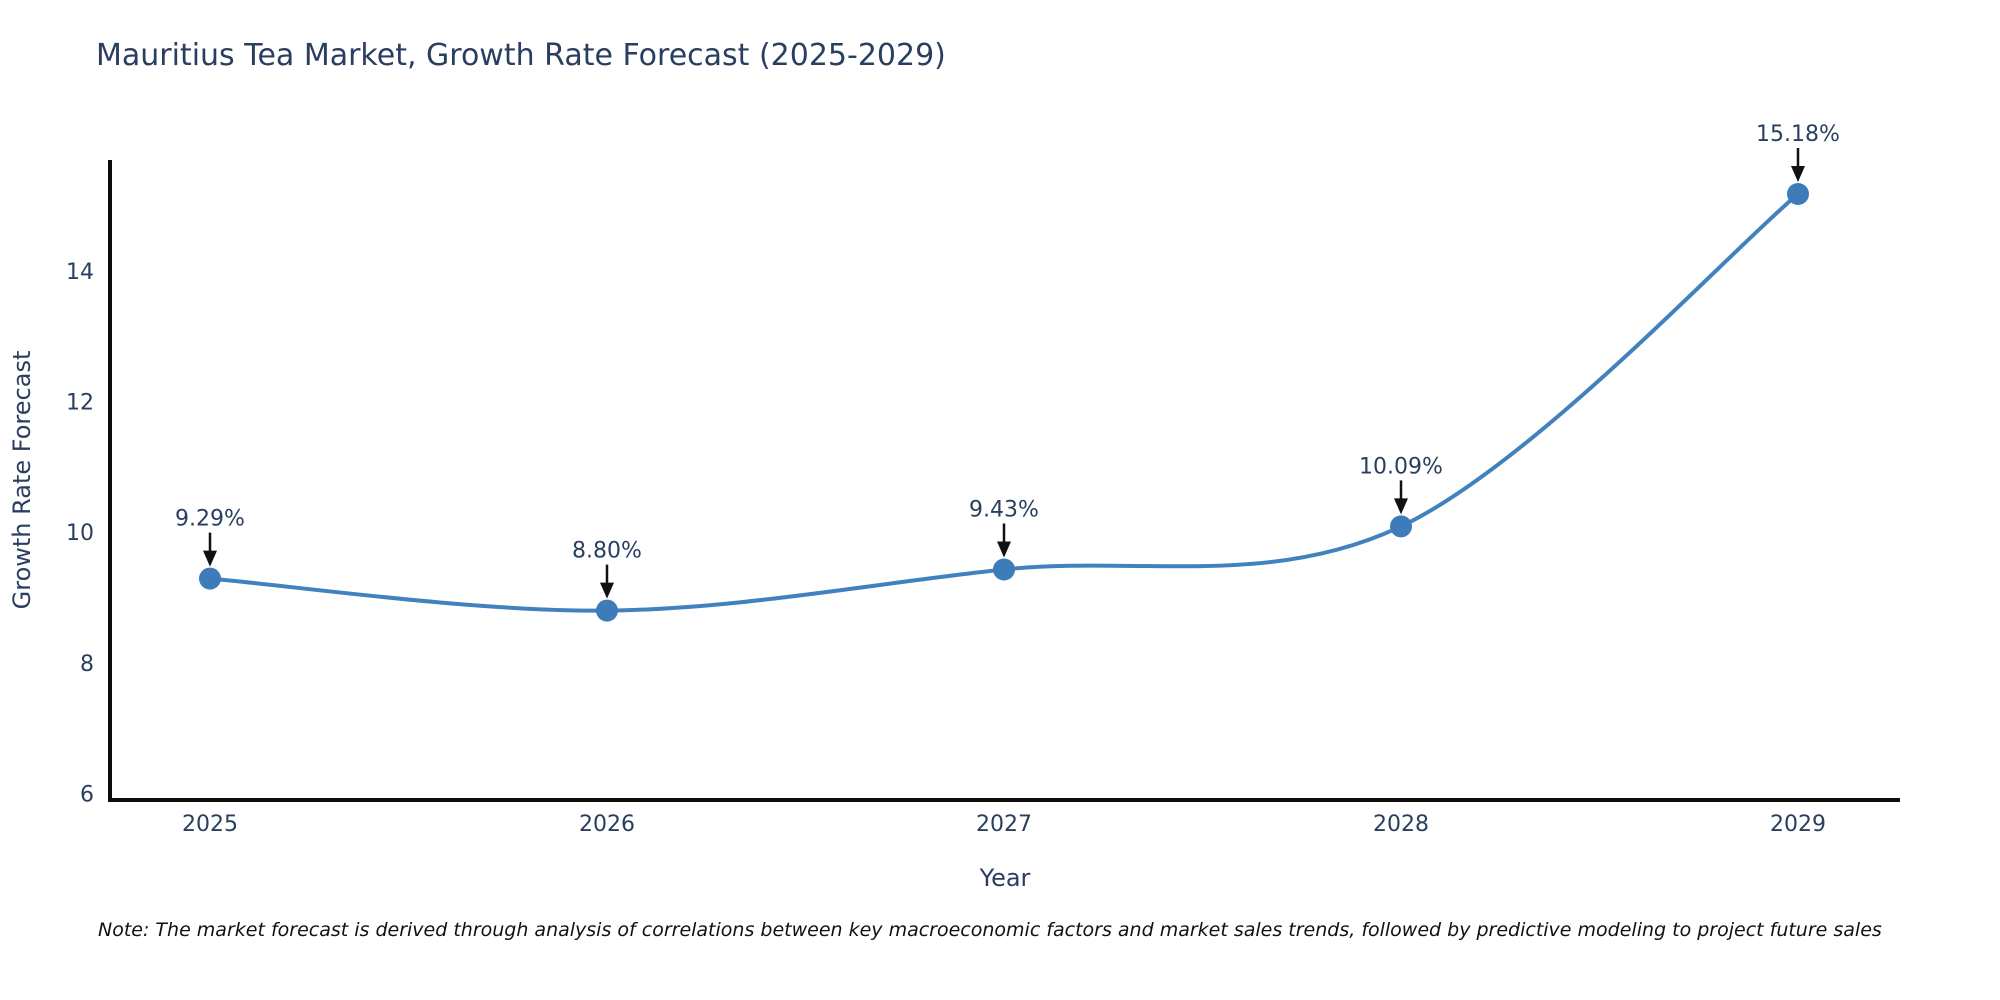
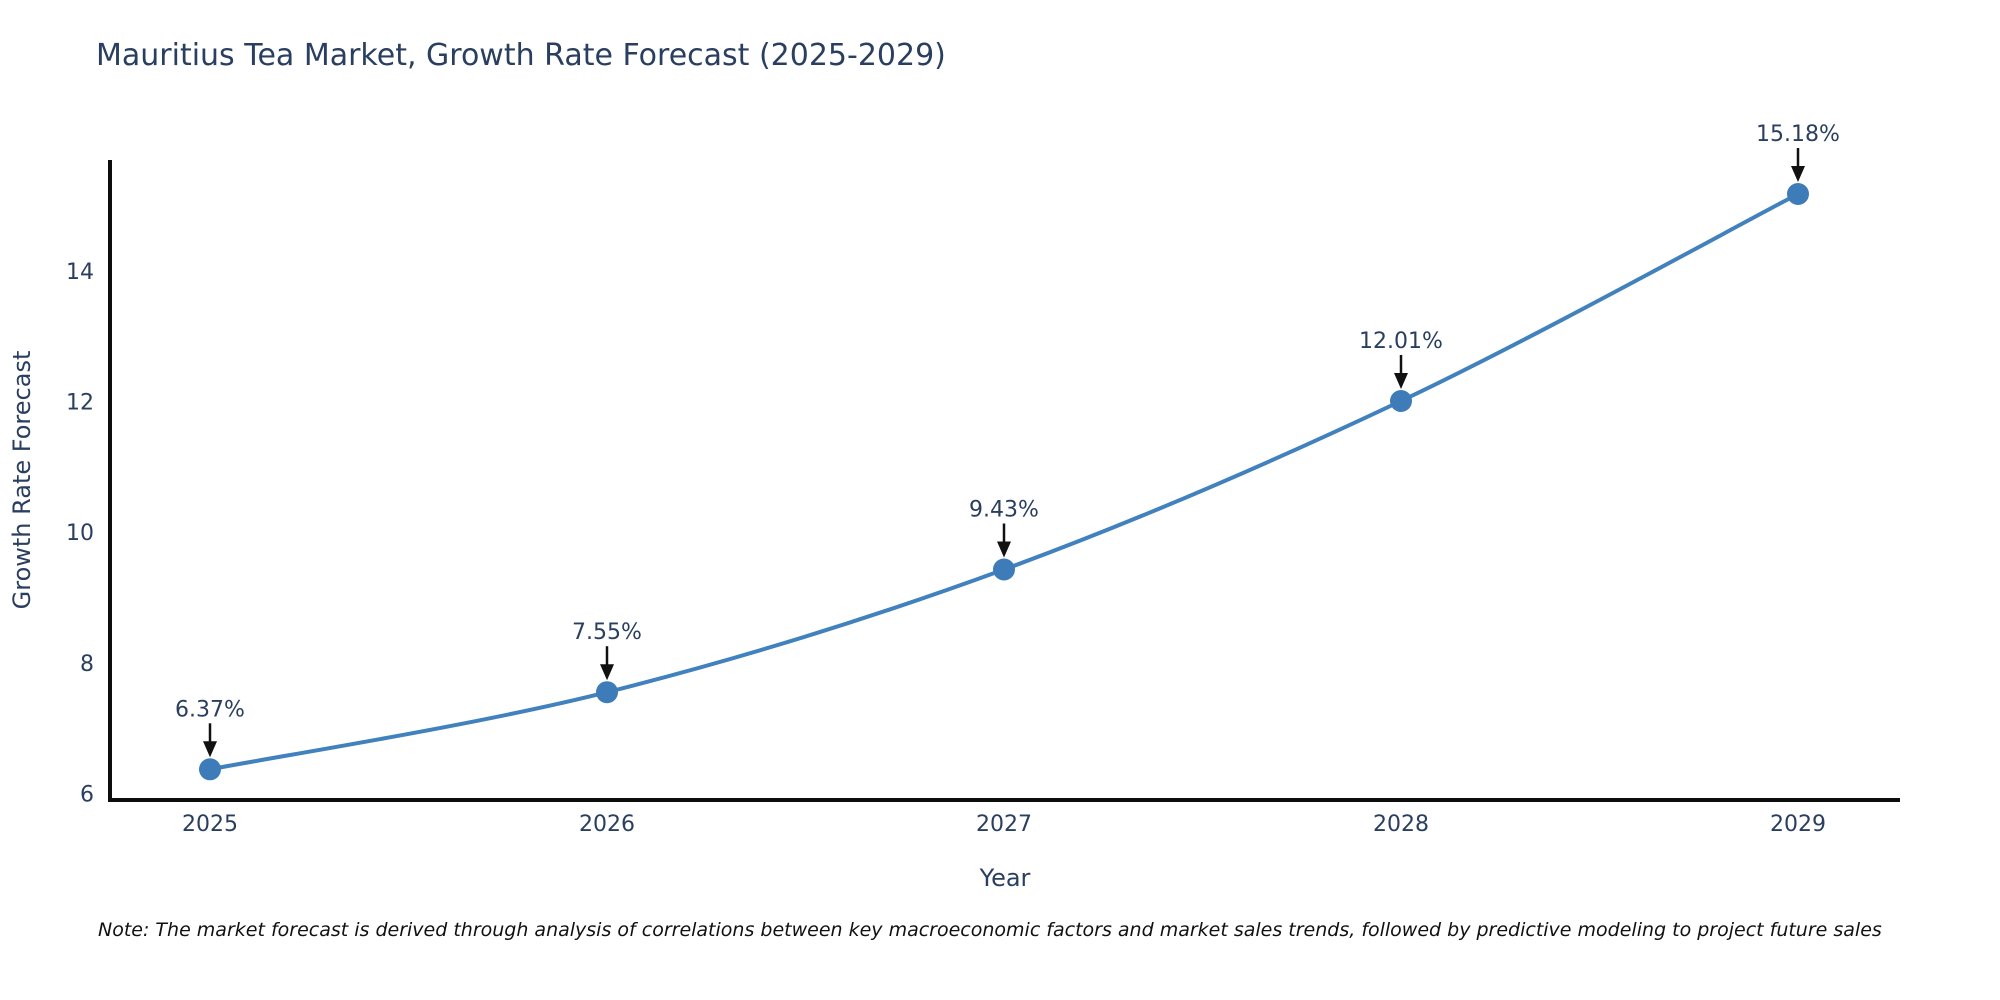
2025: 9.29% -> 6.37%
2026: 8.80% -> 7.55%
2028: 10.09% -> 12.01%
